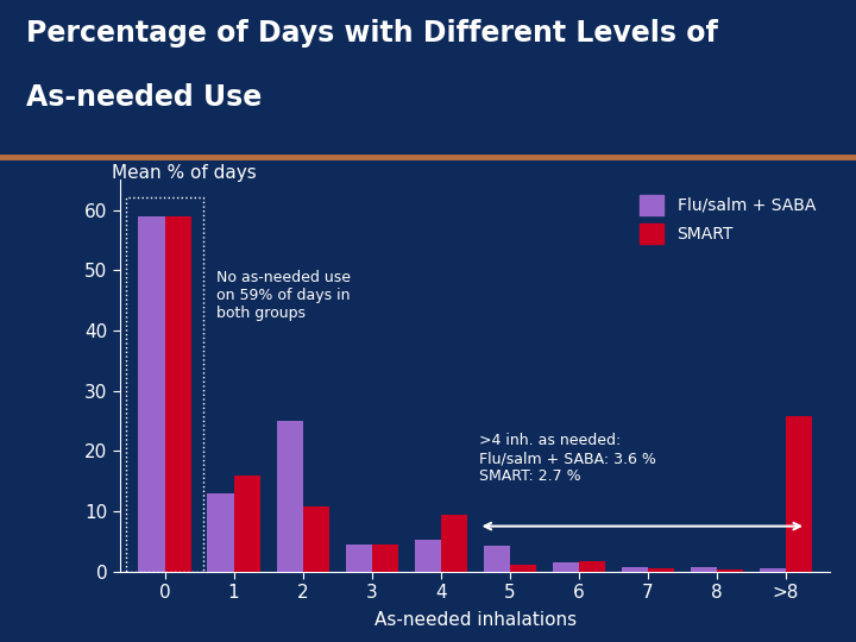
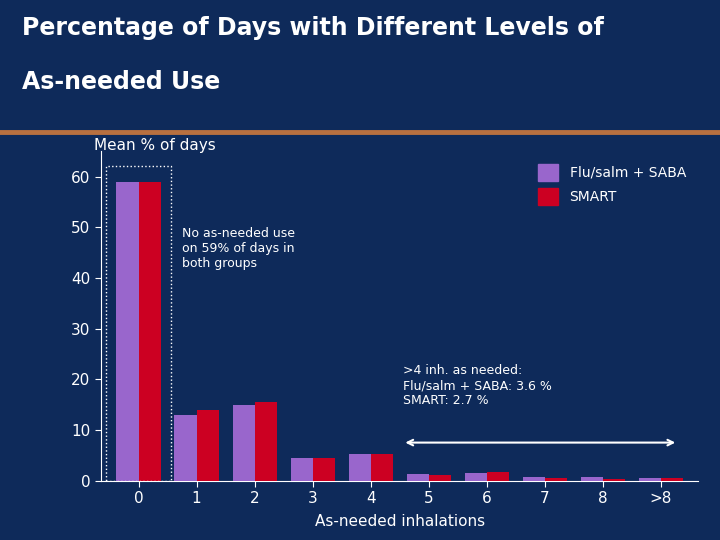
SMART/1: 16.0 -> 14.0
Flu/salm + SABA/2: 25.0 -> 15.0
SMART/2: 10.8 -> 15.5
SMART/4: 9.4 -> 5.3
Flu/salm + SABA/5: 4.2 -> 1.3
SMART/>8: 25.8 -> 0.6
